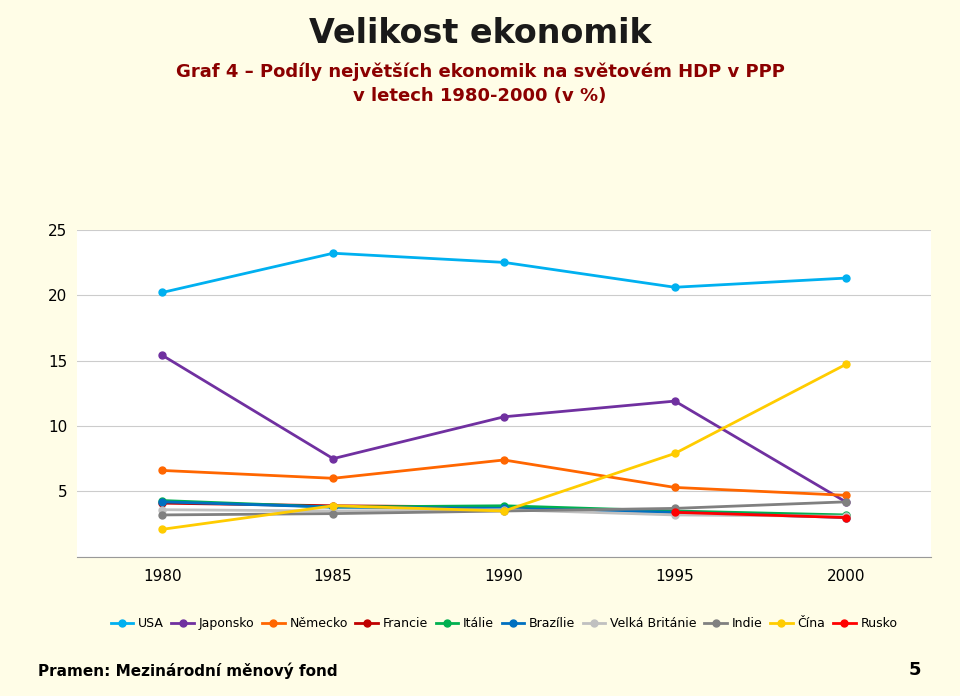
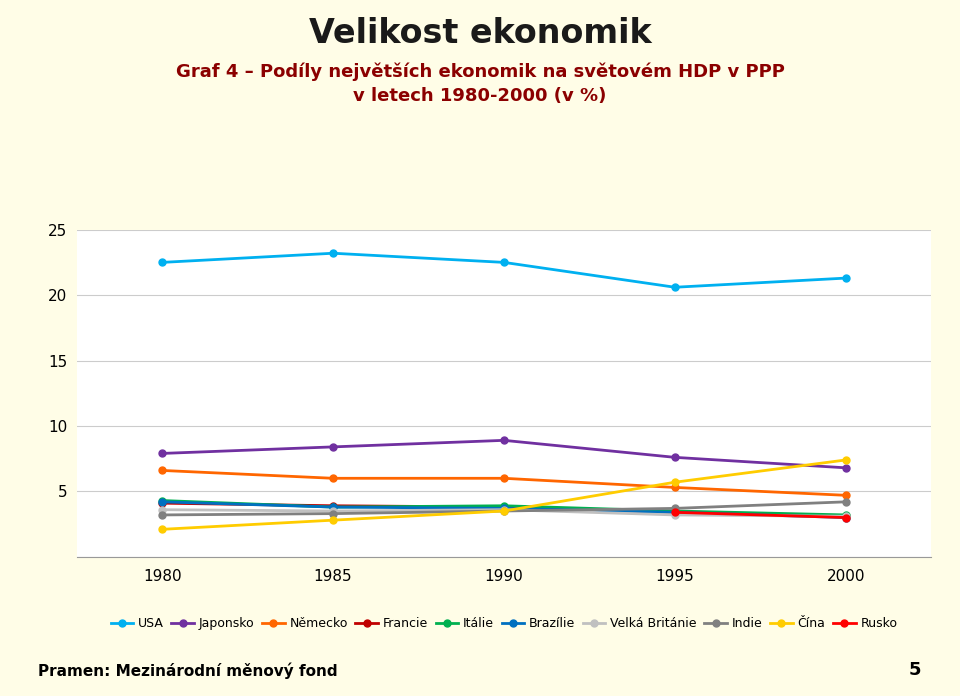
USA/1980: 20.2 -> 22.5
Japonsko/1980: 15.4 -> 7.9
Japonsko/1985: 7.5 -> 8.4
Čína/1985: 3.9 -> 2.8
Japonsko/1990: 10.7 -> 8.9
Německo/1990: 7.4 -> 6.0
Japonsko/1995: 11.9 -> 7.6
Čína/1995: 7.9 -> 5.7
Japonsko/2000: 4.2 -> 6.8
Čína/2000: 14.7 -> 7.4
